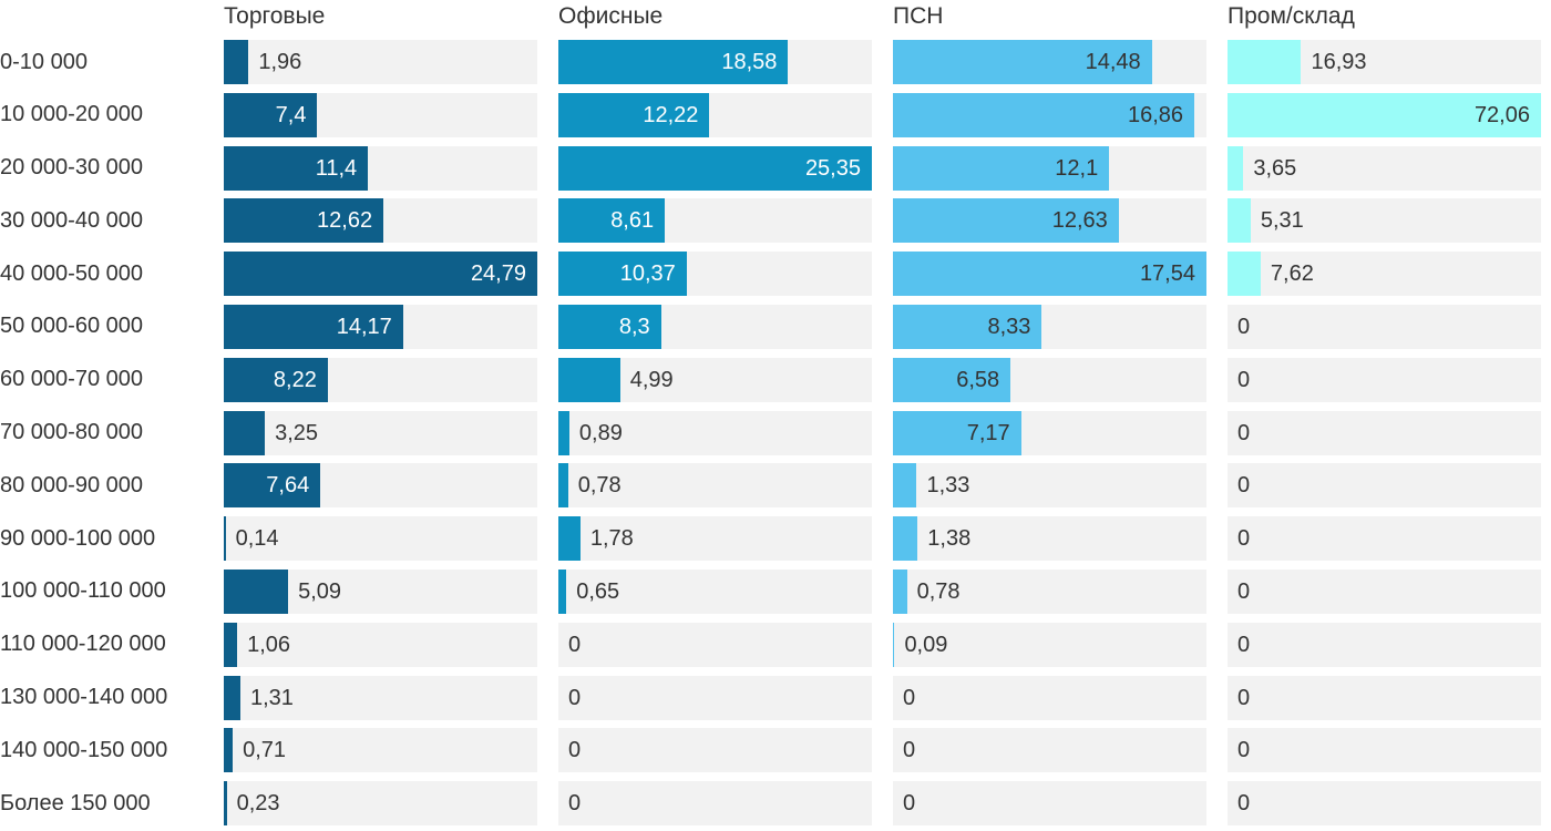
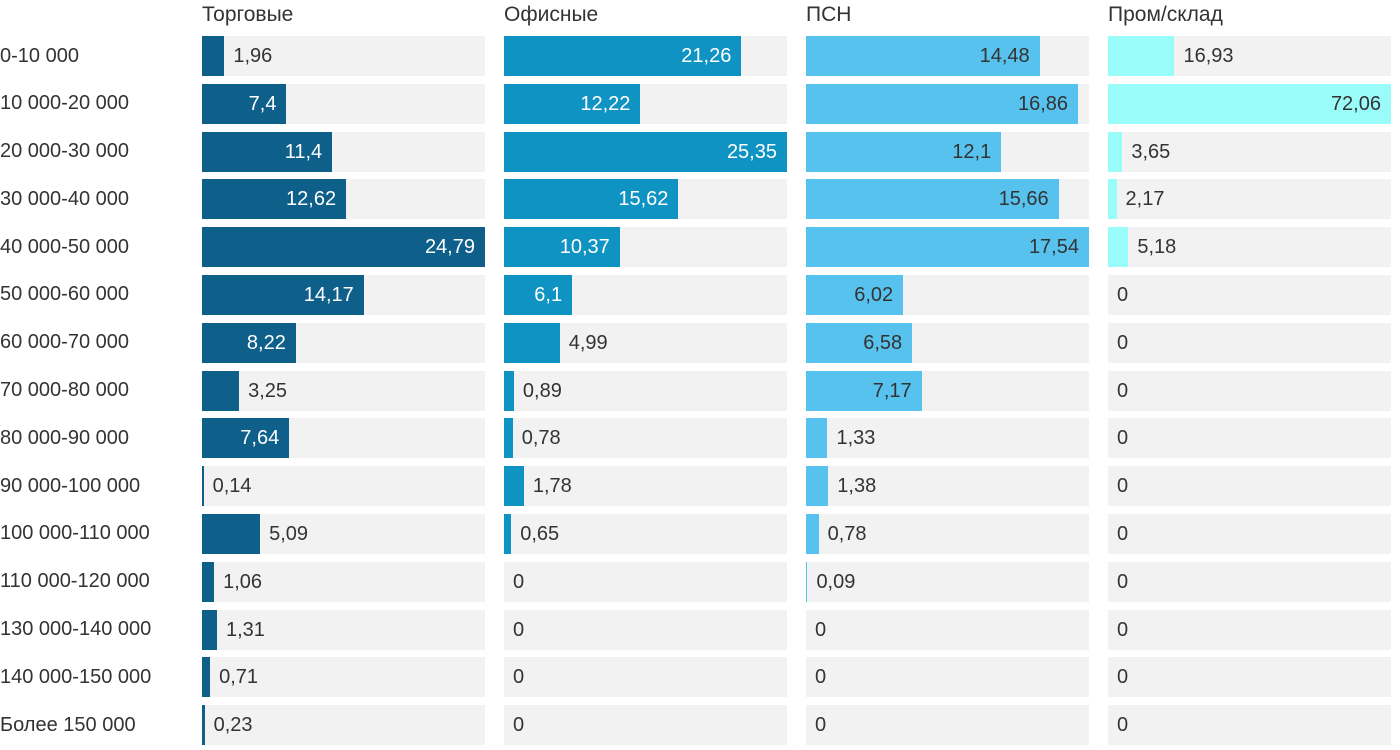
Офисные/0-10 000: 18,58 -> 21,26
Офисные/30 000-40 000: 8,61 -> 15,62
ПСН/30 000-40 000: 12,63 -> 15,66
Пром/склад/30 000-40 000: 5,31 -> 2,17
Пром/склад/40 000-50 000: 7,62 -> 5,18
Офисные/50 000-60 000: 8,3 -> 6,1
ПСН/50 000-60 000: 8,33 -> 6,02
